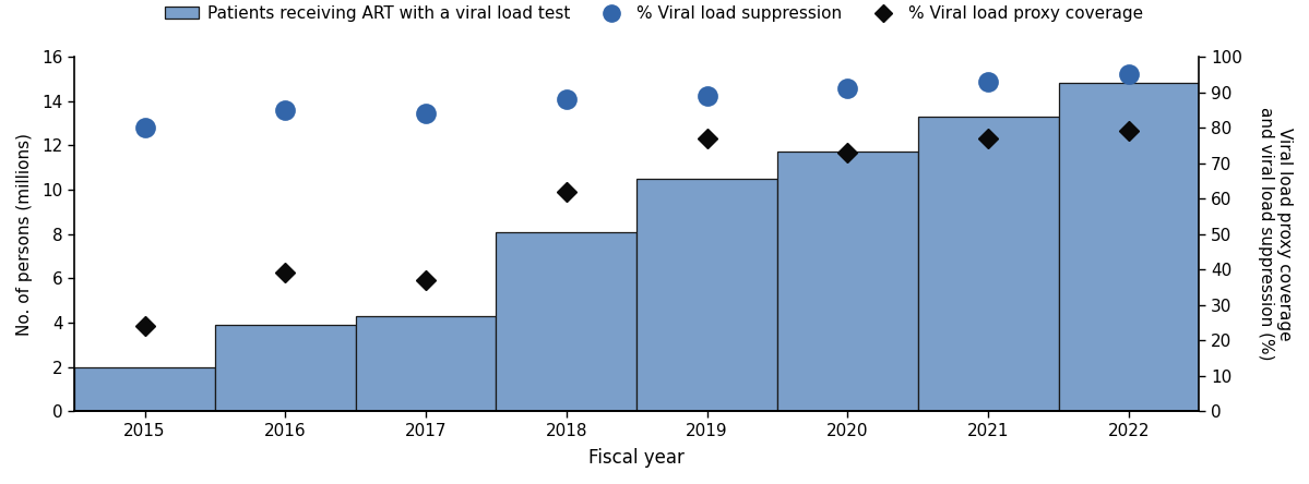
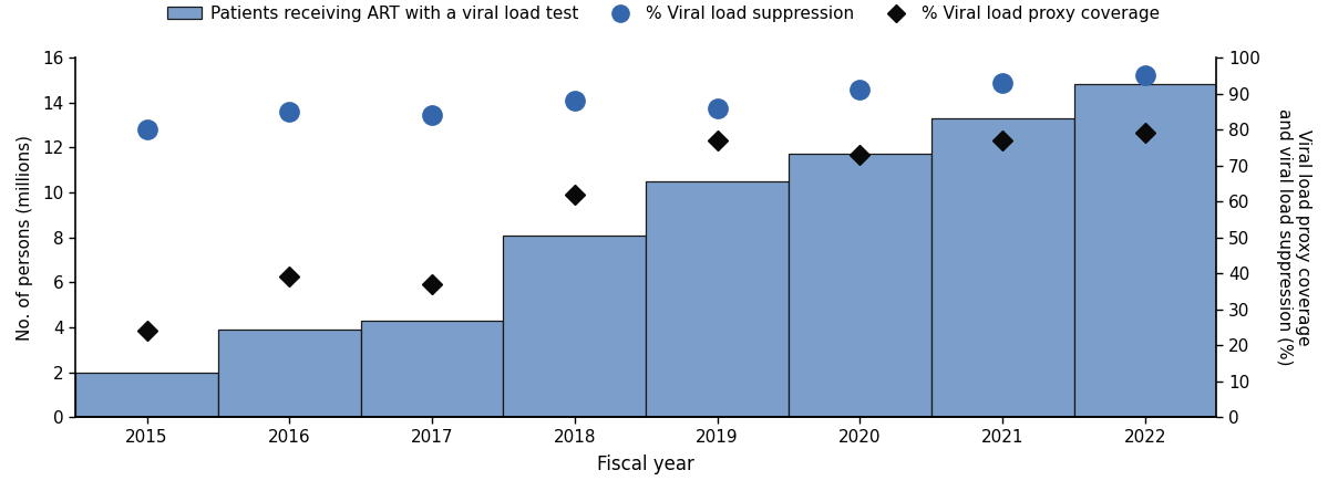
% Viral load suppression/2019: 89 -> 86
